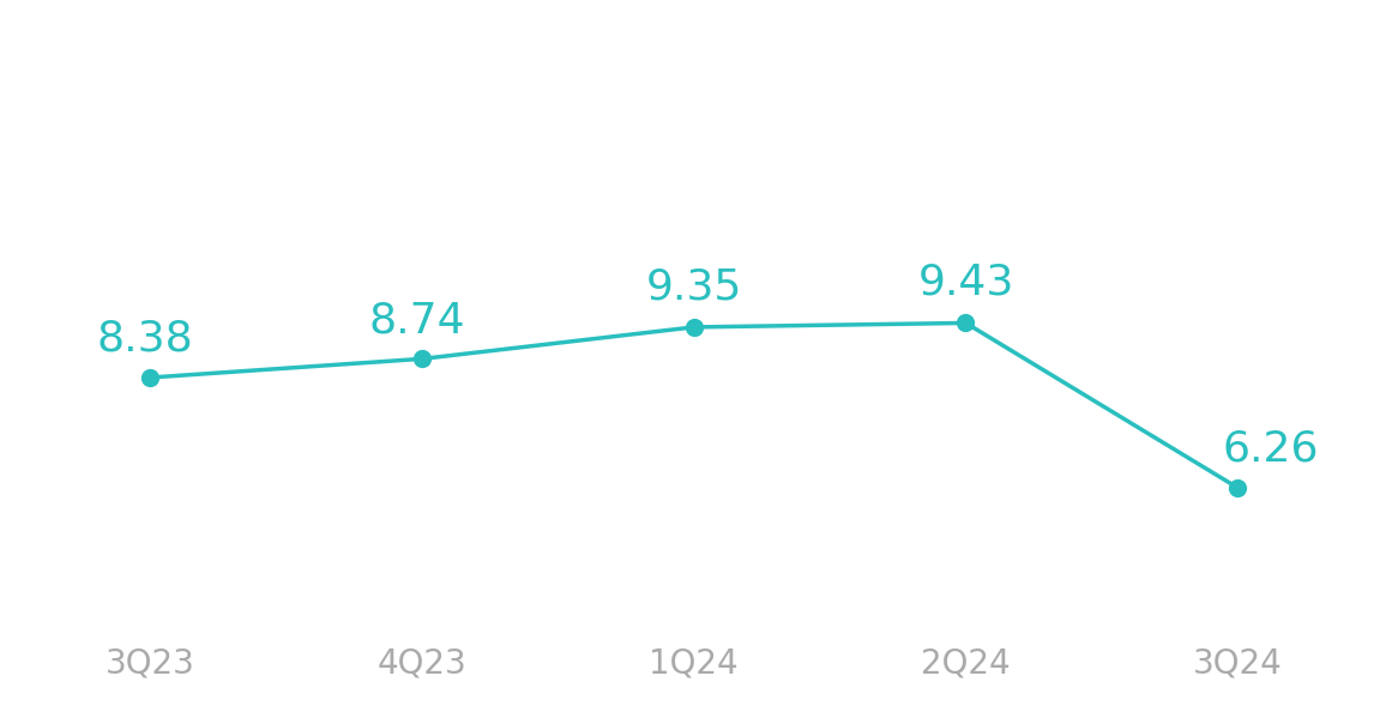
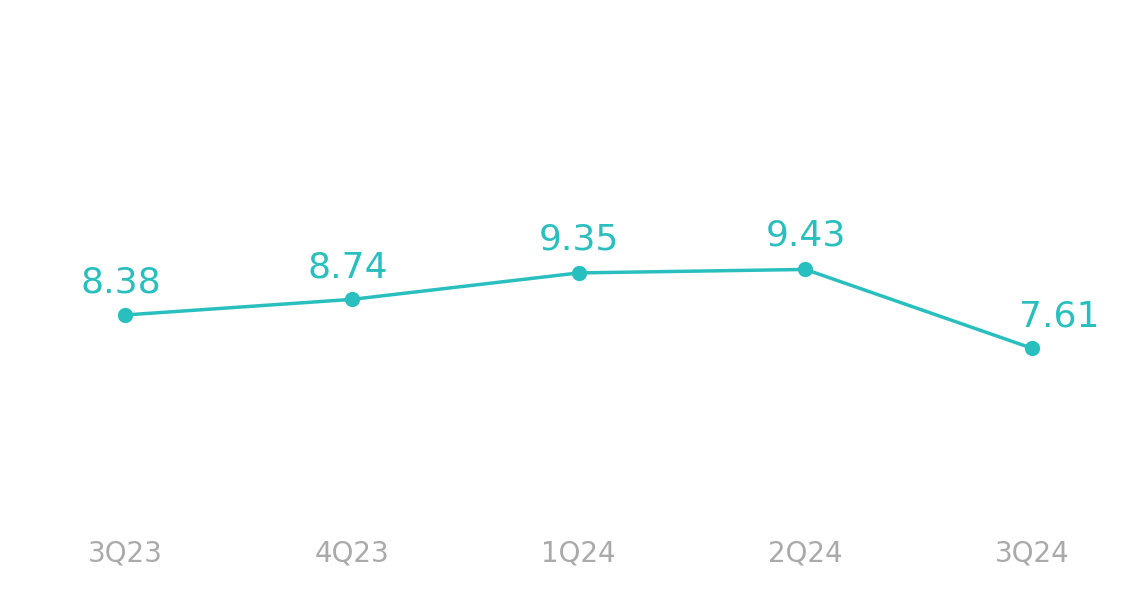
3Q24: 6.26 -> 7.61
